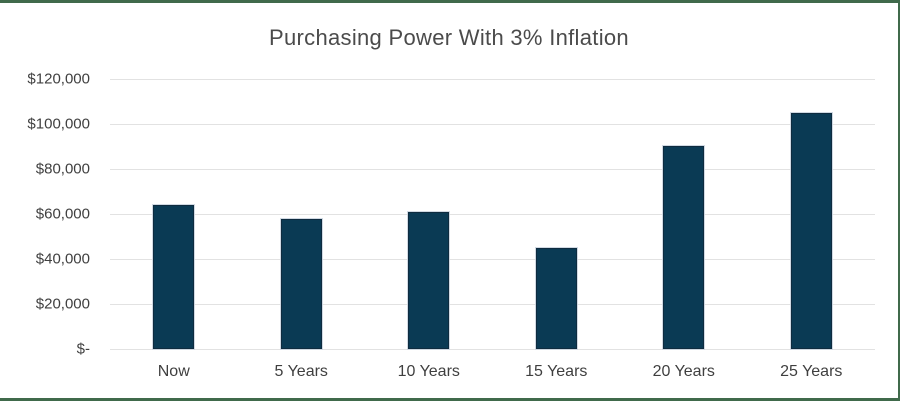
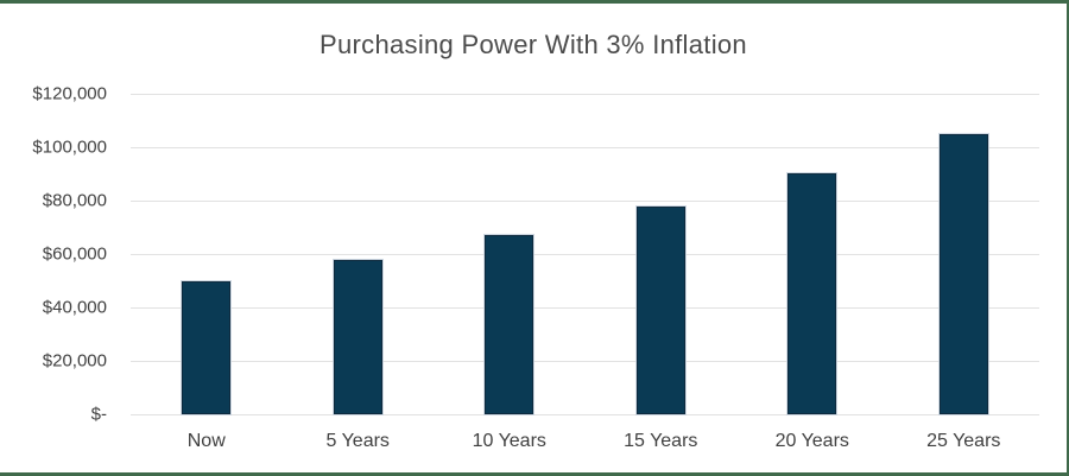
Now: $64000 -> $50000
10 Years: $61000 -> $67000
15 Years: $45000 -> $78000
